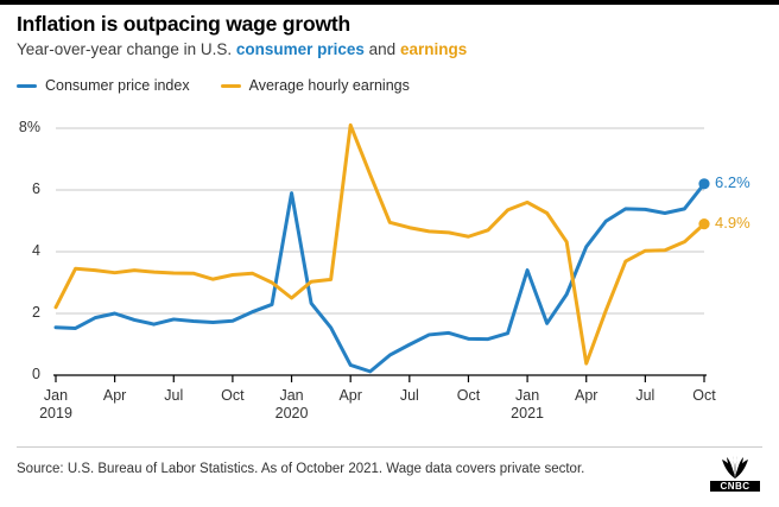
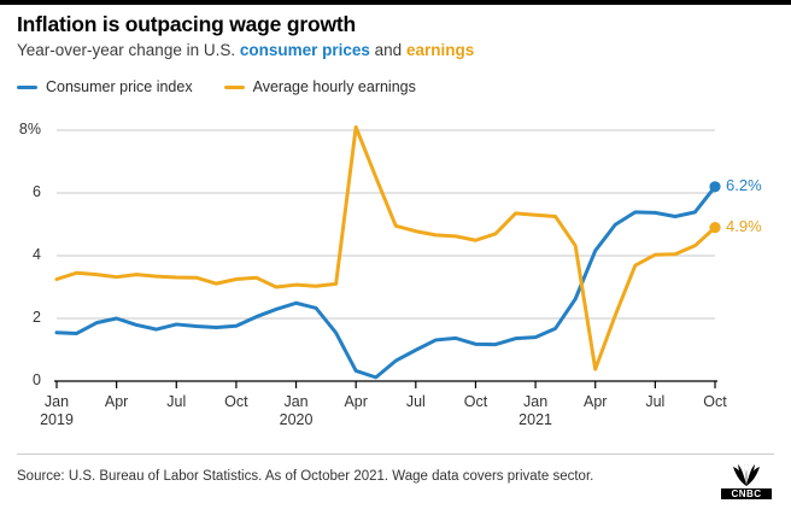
Average hourly earnings/Jan 2019: 2.2% -> 3.2%
Consumer price index/Jan 2020: 5.9% -> 2.5%
Average hourly earnings/Jan 2020: 2.5% -> 3.1%
Consumer price index/Jan 2021: 3.4% -> 1.4%
Average hourly earnings/Jan 2021: 5.6% -> 5.3%
